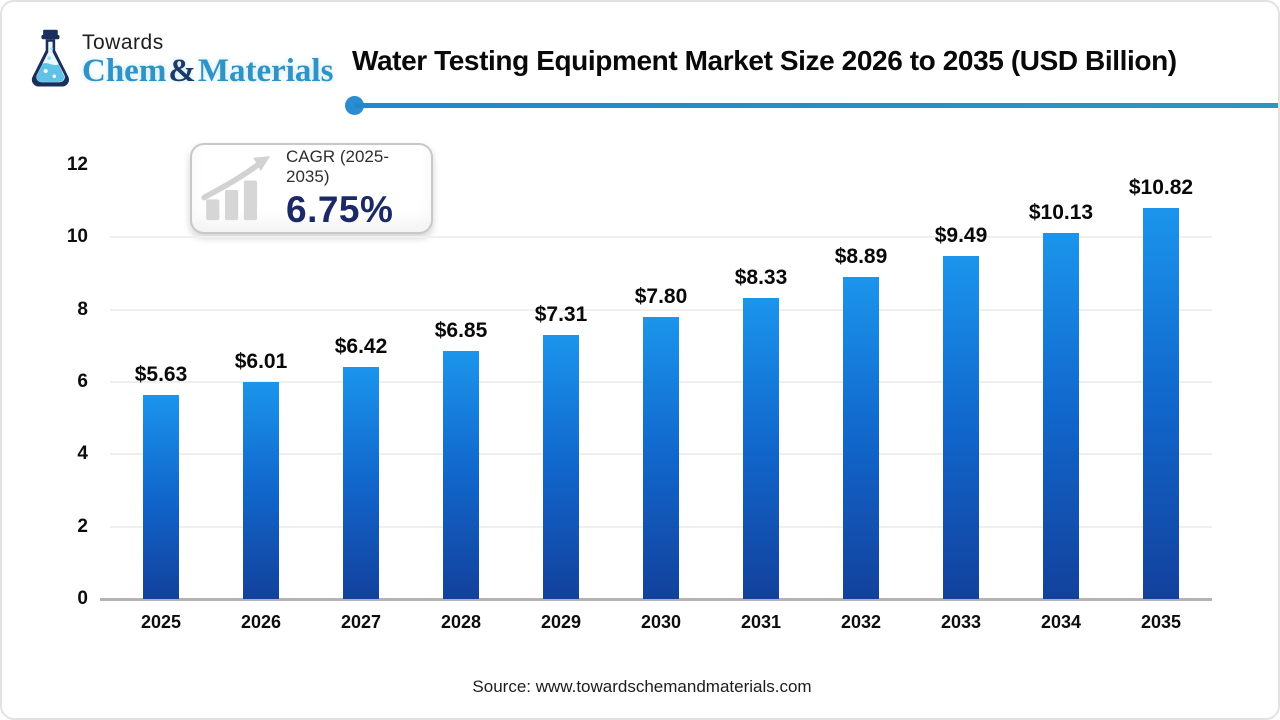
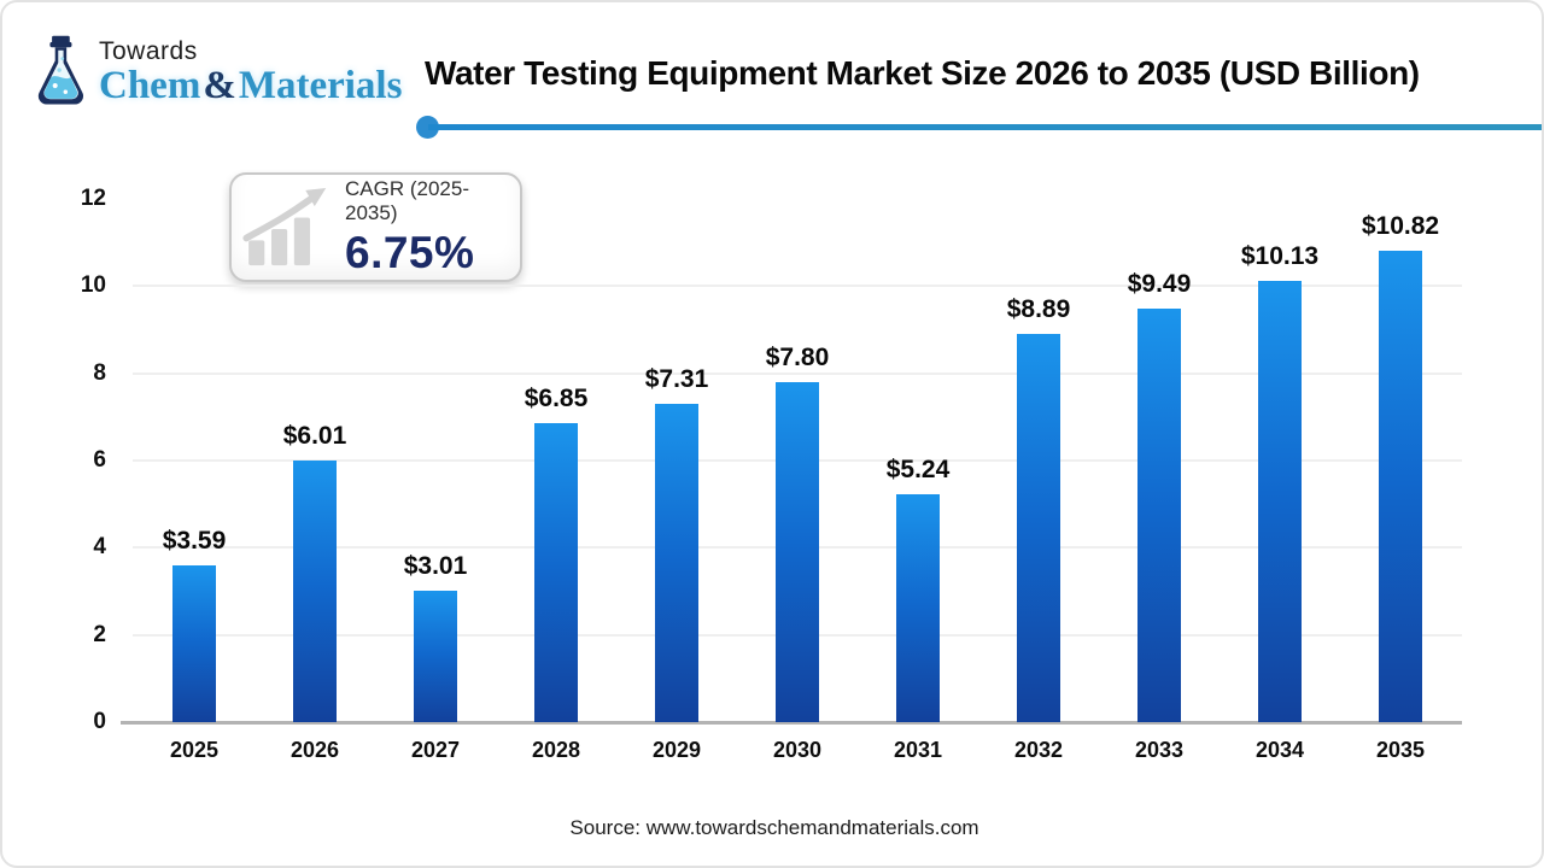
2025: $5.63 -> $3.59
2027: $6.42 -> $3.01
2031: $8.33 -> $5.24
